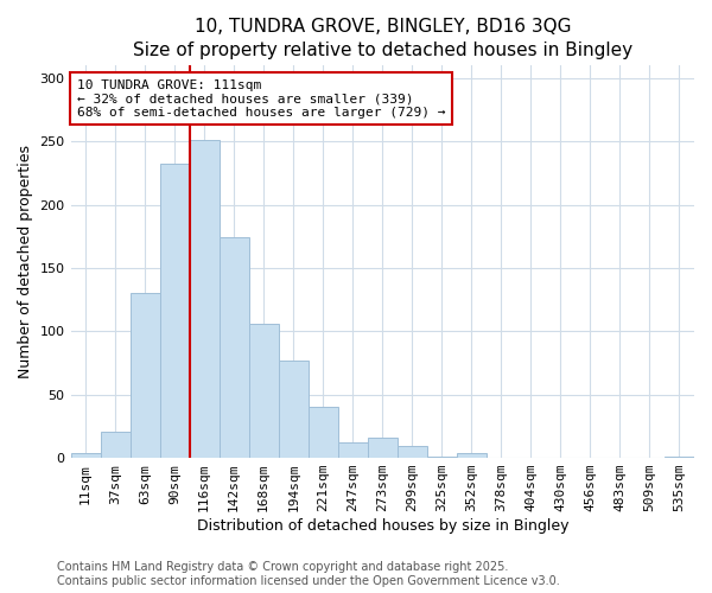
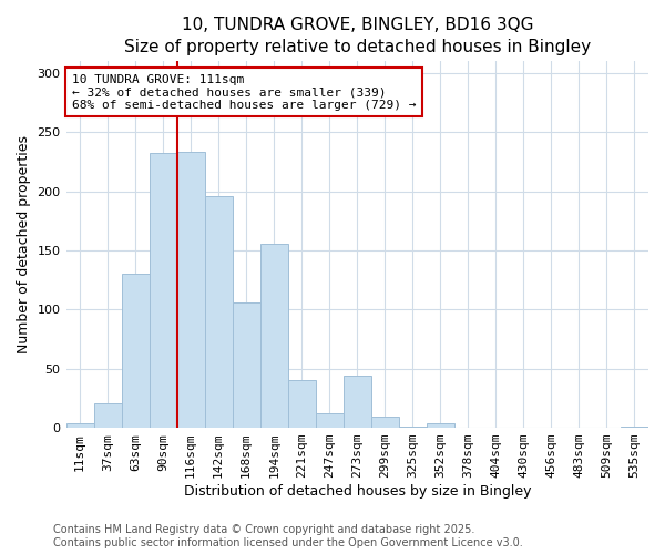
116sqm: 251 -> 233
142sqm: 174 -> 196
194sqm: 77 -> 156
273sqm: 16 -> 44
